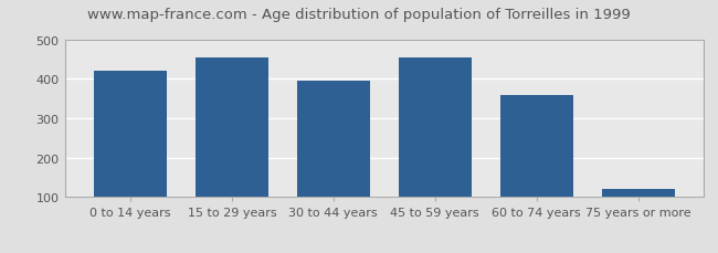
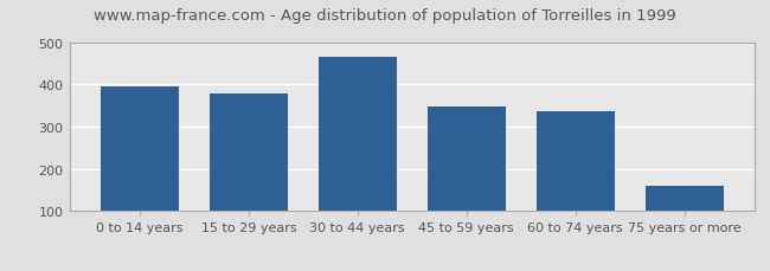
0 to 14 years: 420 -> 395
15 to 29 years: 455 -> 378
30 to 44 years: 395 -> 466
45 to 59 years: 455 -> 349
60 to 74 years: 360 -> 337
75 years or more: 120 -> 161
